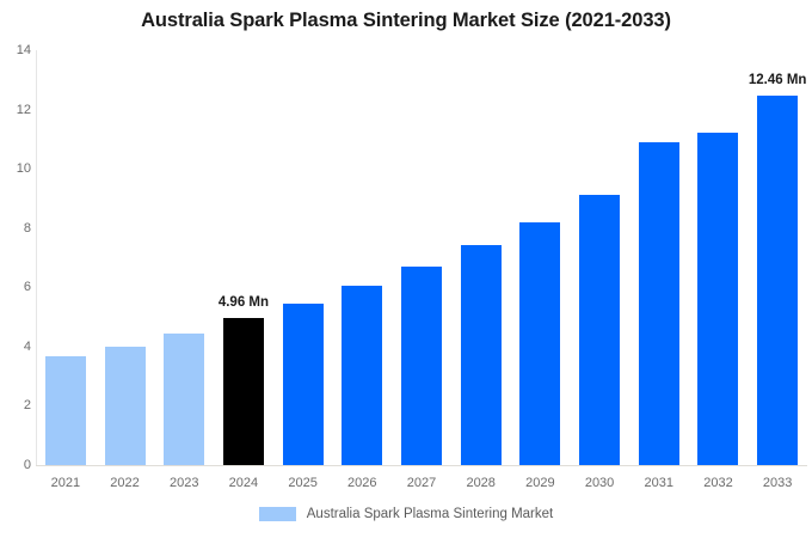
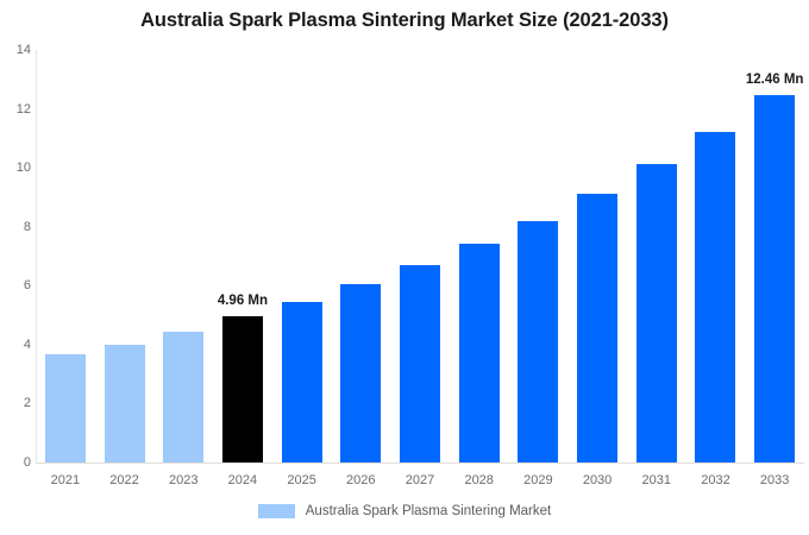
2031: 10.9 -> 10.1
